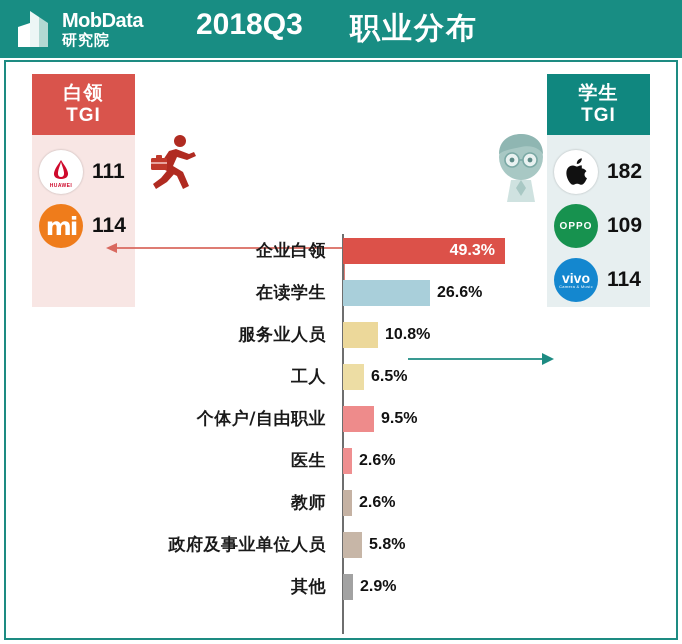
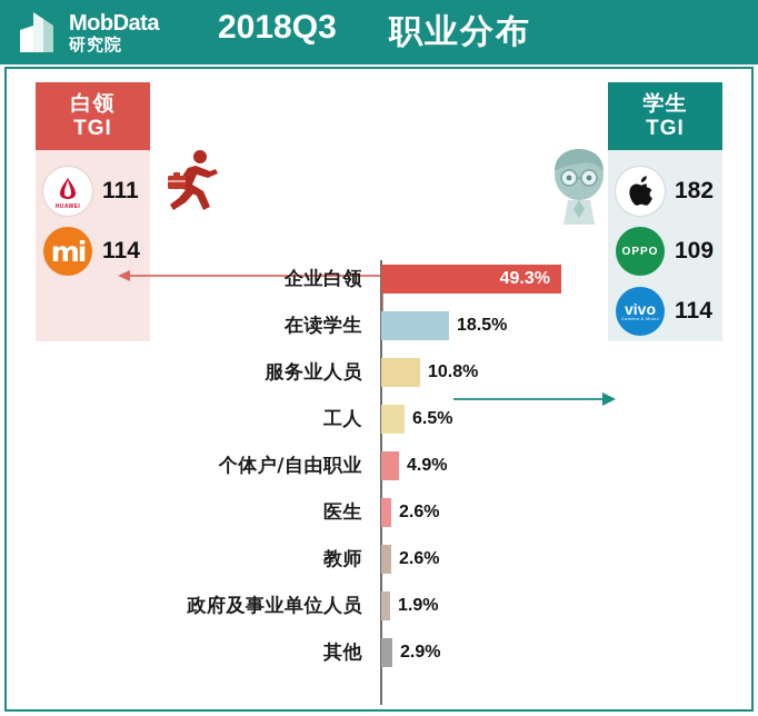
在读学生: 26.6% -> 18.5%
个体户/自由职业: 9.5% -> 4.9%
政府及事业单位人员: 5.8% -> 1.9%
